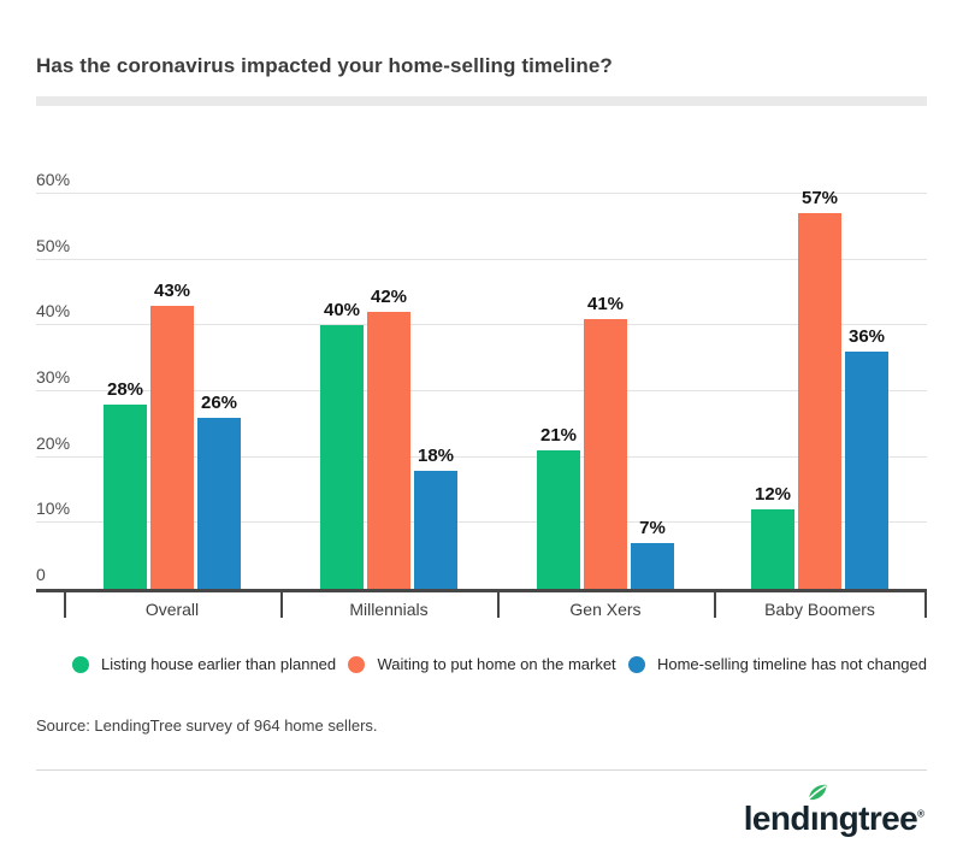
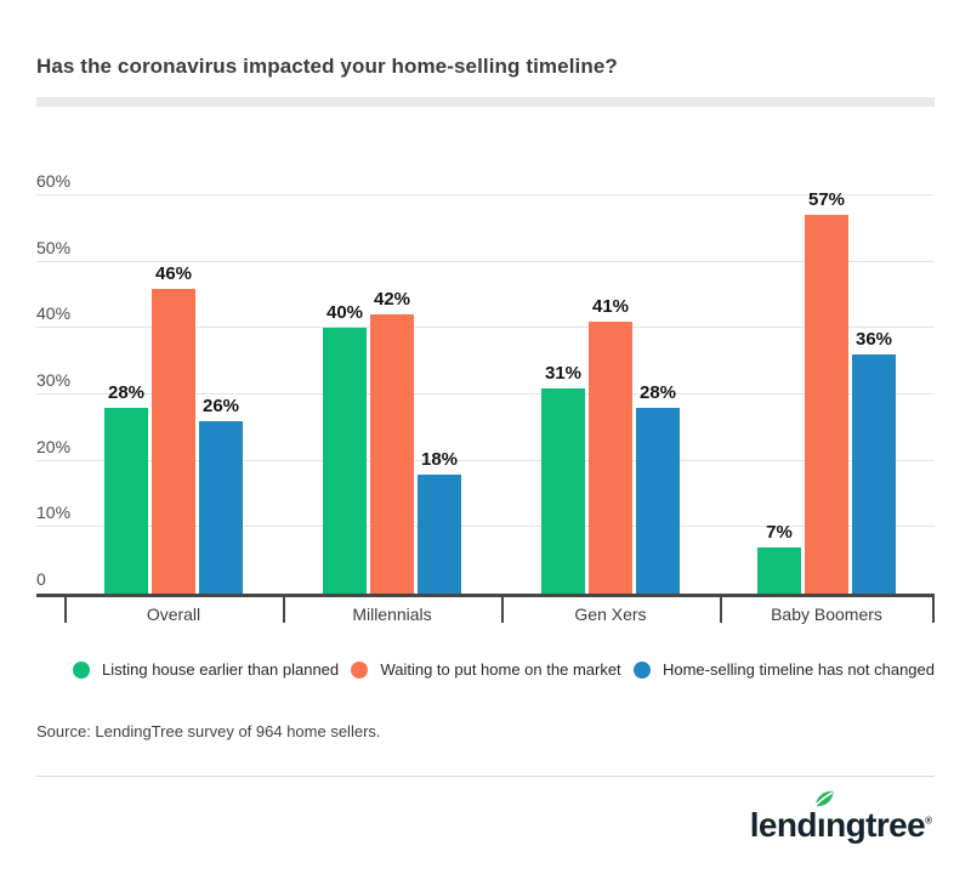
Waiting to put home on the market/Overall: 43% -> 46%
Listing house earlier than planned/Gen Xers: 21% -> 31%
Home-selling timeline has not changed/Gen Xers: 7% -> 28%
Listing house earlier than planned/Baby Boomers: 12% -> 7%
